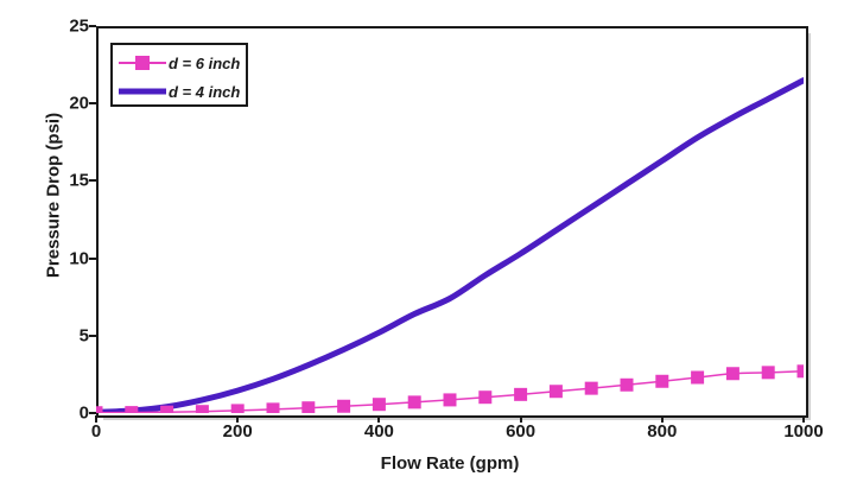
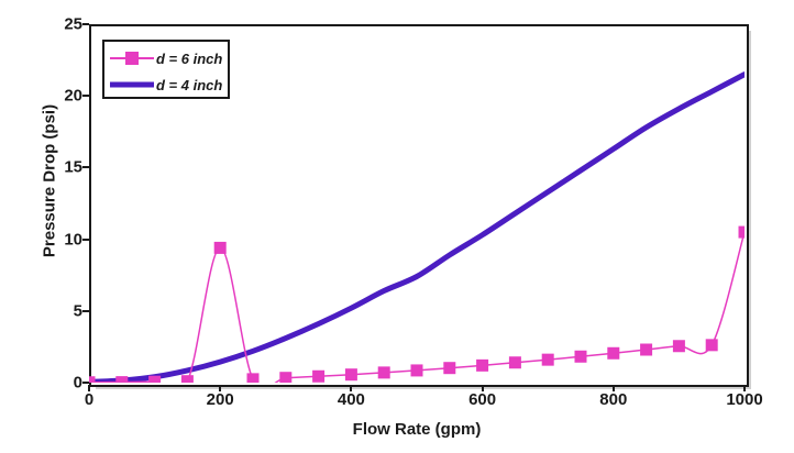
d = 6 inch/200: 0.2 -> 9.4
d = 6 inch/1000: 2.7 -> 10.5
